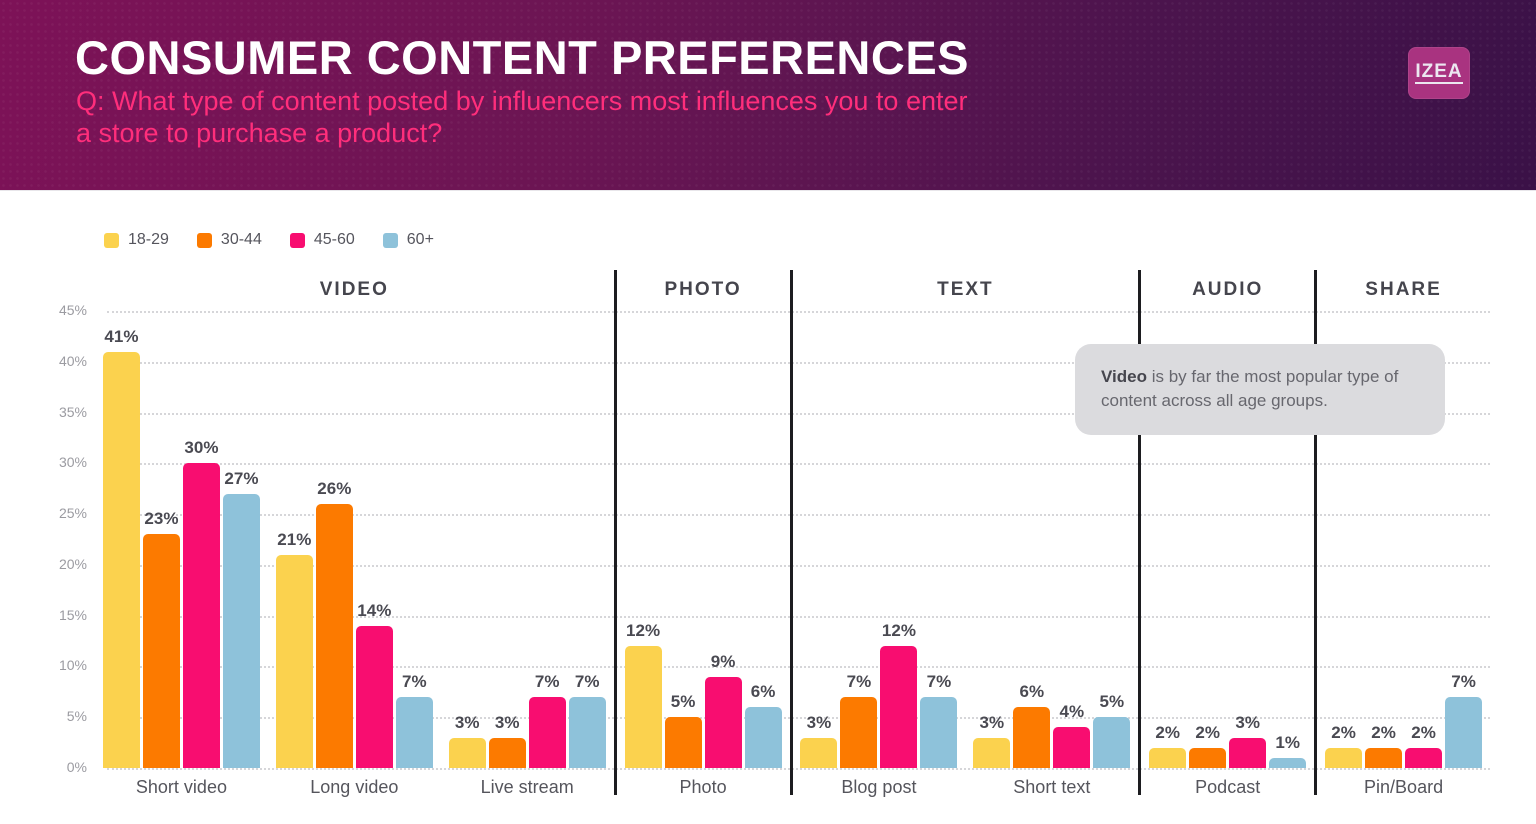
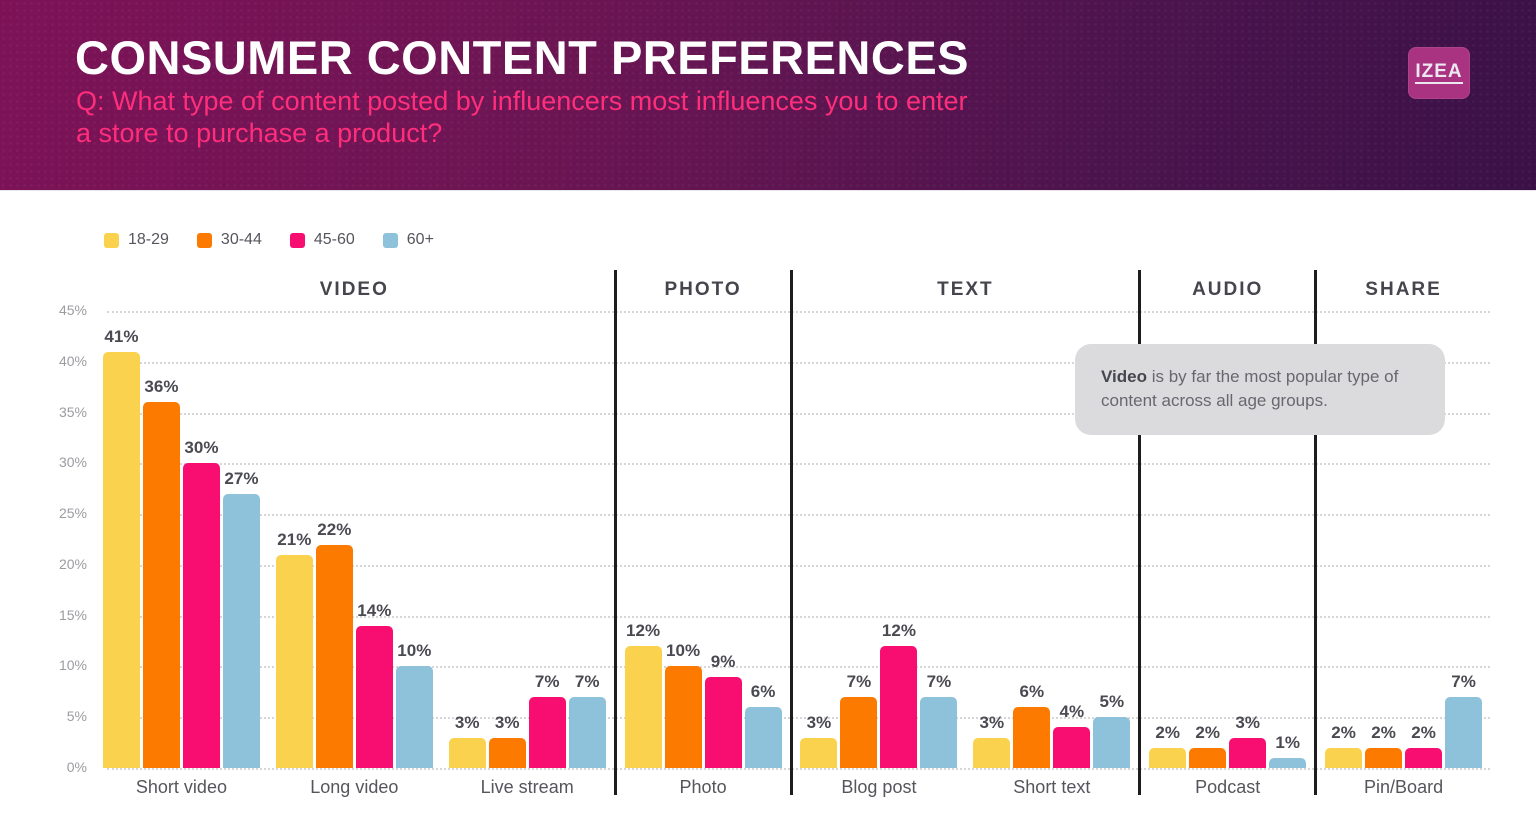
30-44/Short video: 23% -> 36%
30-44/Long video: 26% -> 22%
60+/Long video: 7% -> 10%
30-44/Photo: 5% -> 10%
